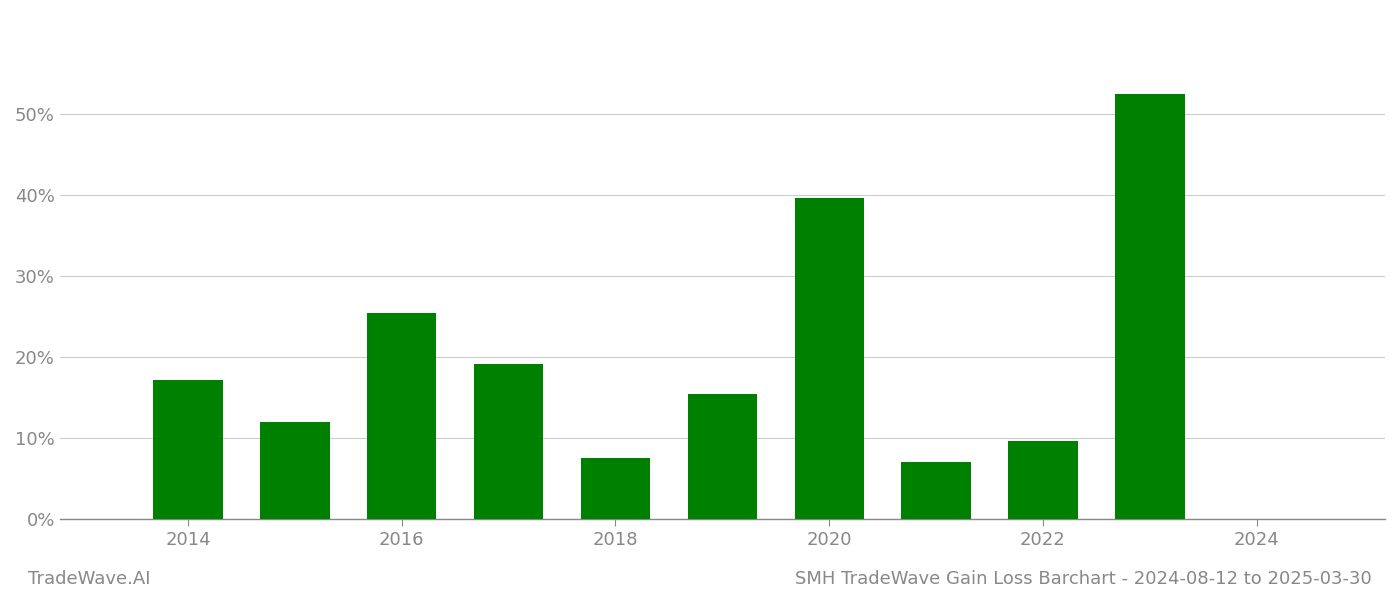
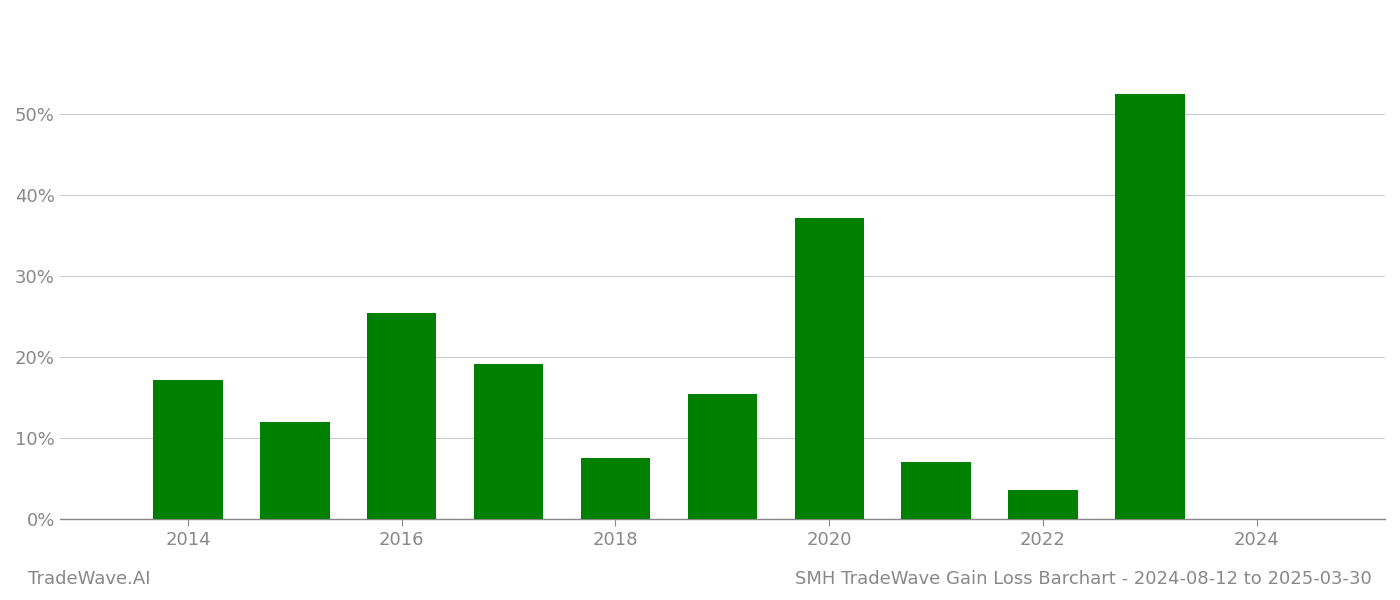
2020: 39.6% -> 37.2%
2022: 9.6% -> 3.6%
